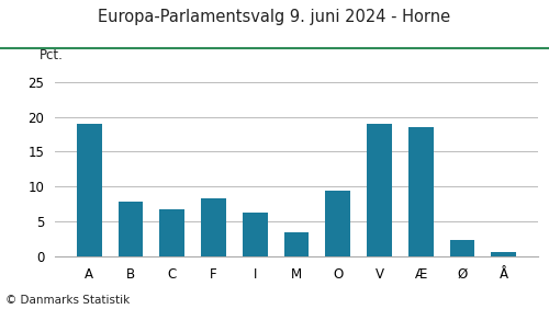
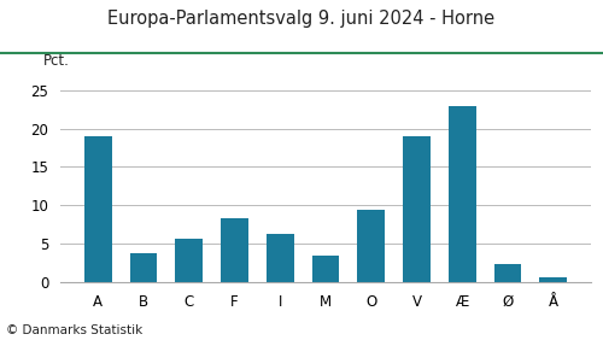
B: 7.8 -> 3.8
C: 6.8 -> 5.7
Æ: 18.6 -> 23.0
